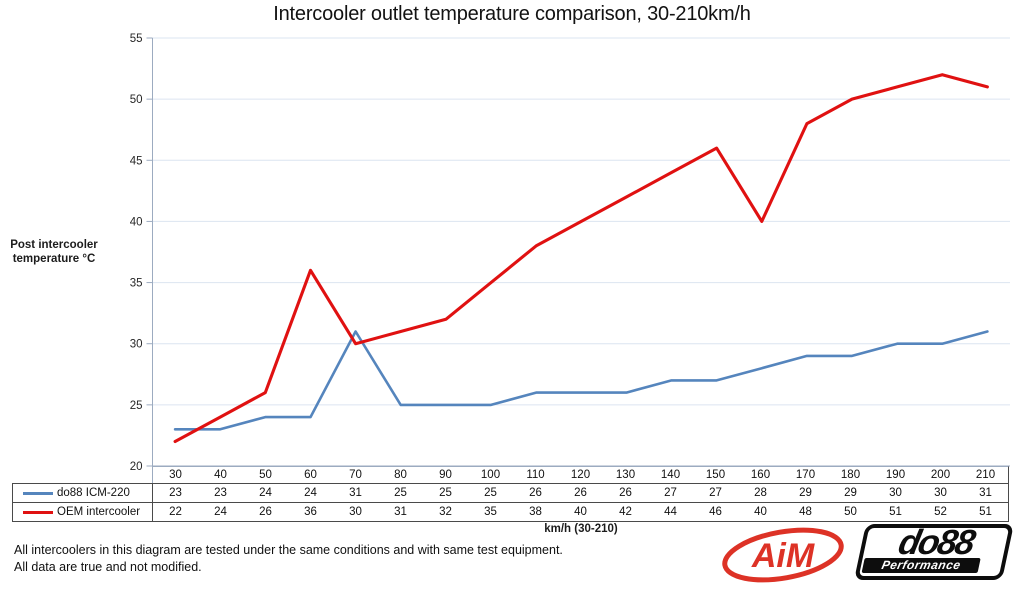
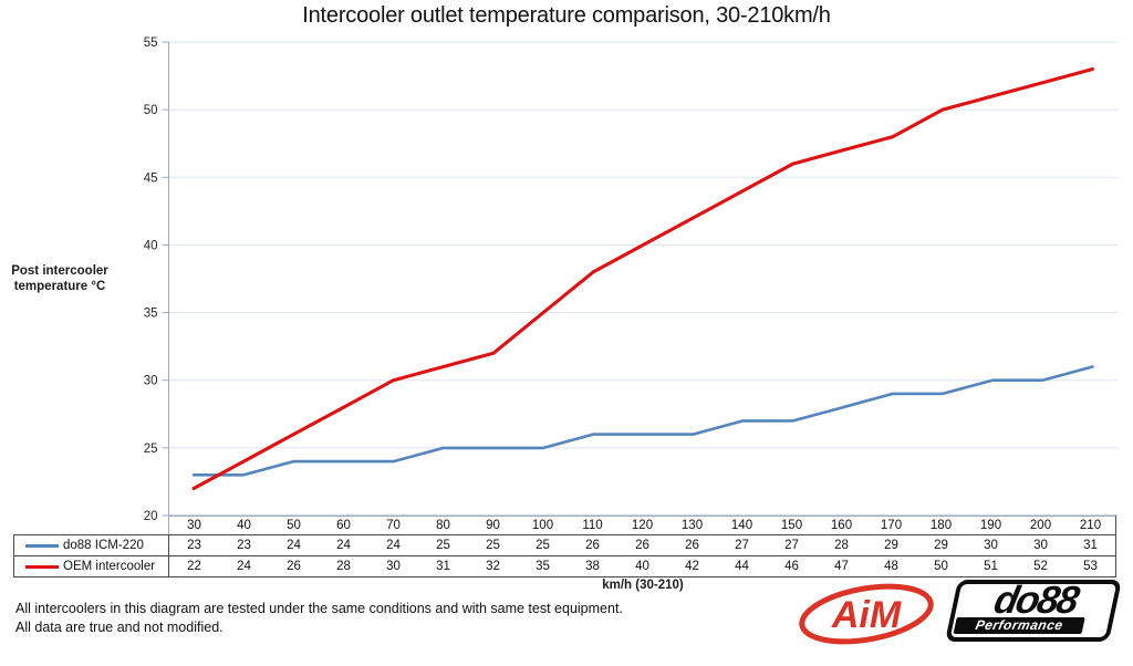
OEM intercooler/60: 36 -> 28
do88 ICM-220/70: 31 -> 24
OEM intercooler/160: 40 -> 47
OEM intercooler/210: 51 -> 53
